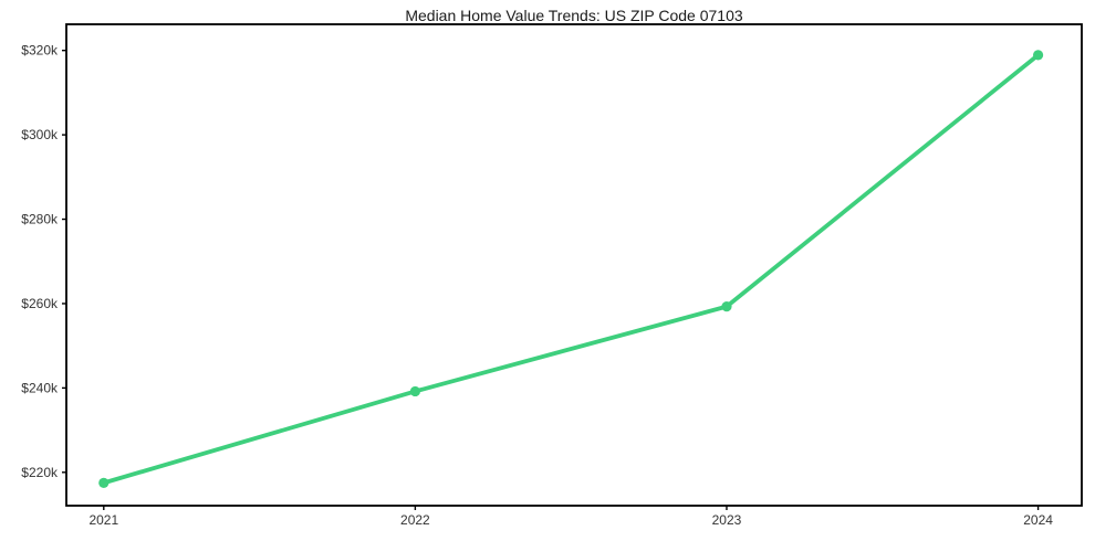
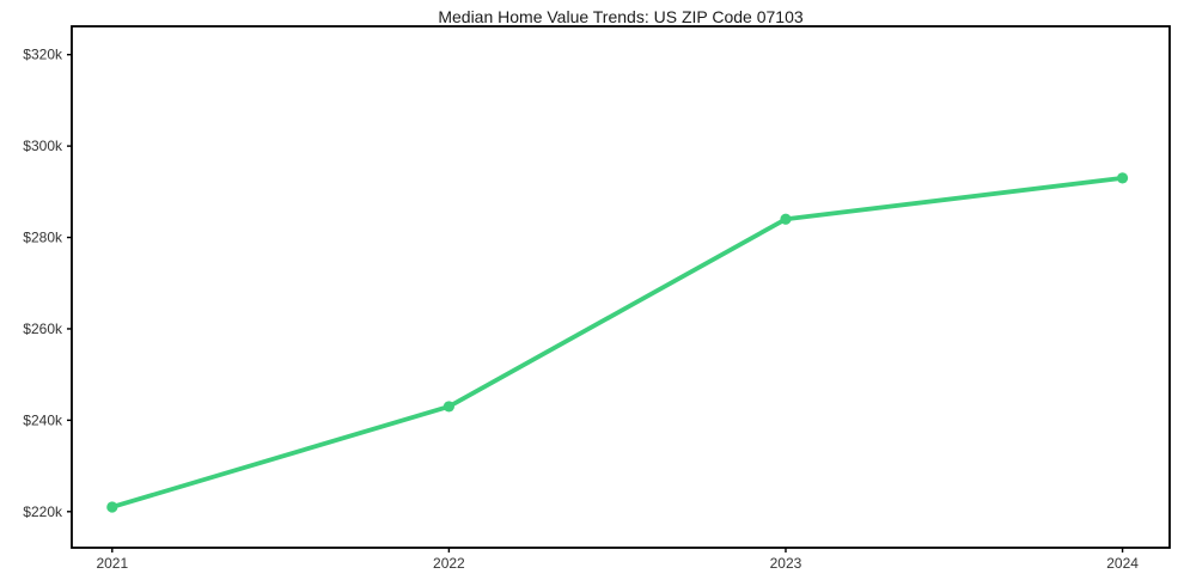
2021: $218k -> $221k
2022: $239k -> $243k
2023: $259k -> $284k
2024: $319k -> $293k
